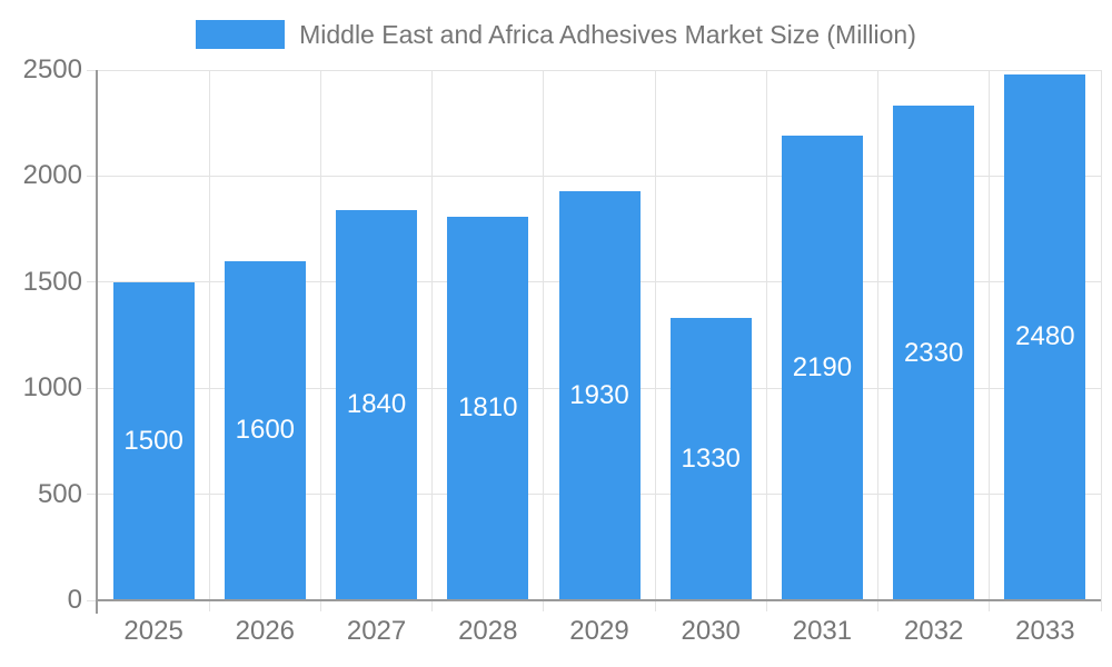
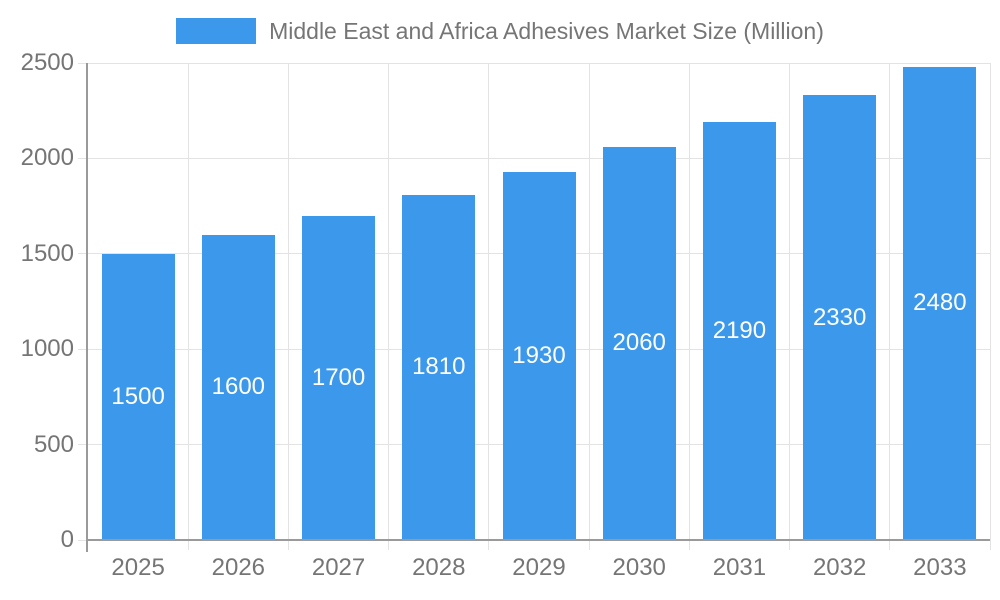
2027: 1840 -> 1700
2030: 1330 -> 2060
